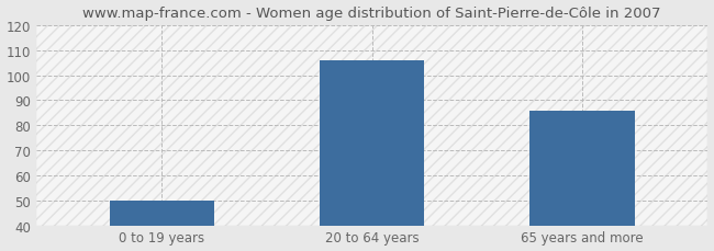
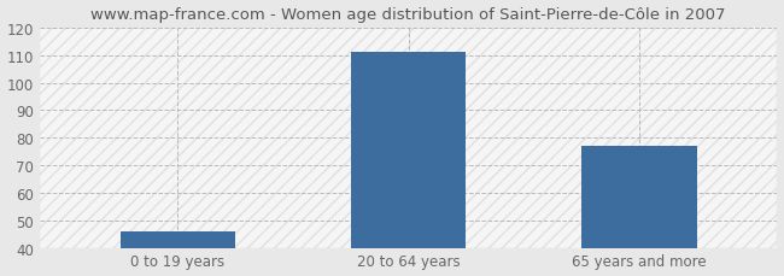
0 to 19 years: 50 -> 46
20 to 64 years: 106 -> 111
65 years and more: 86 -> 77
